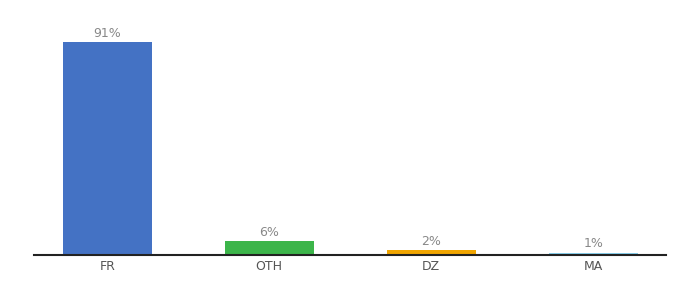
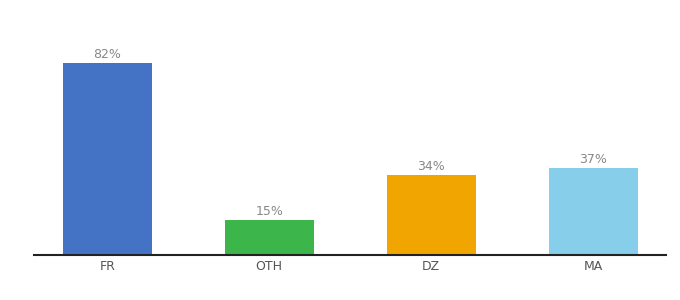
FR: 91% -> 82%
OTH: 6% -> 15%
DZ: 2% -> 34%
MA: 1% -> 37%
